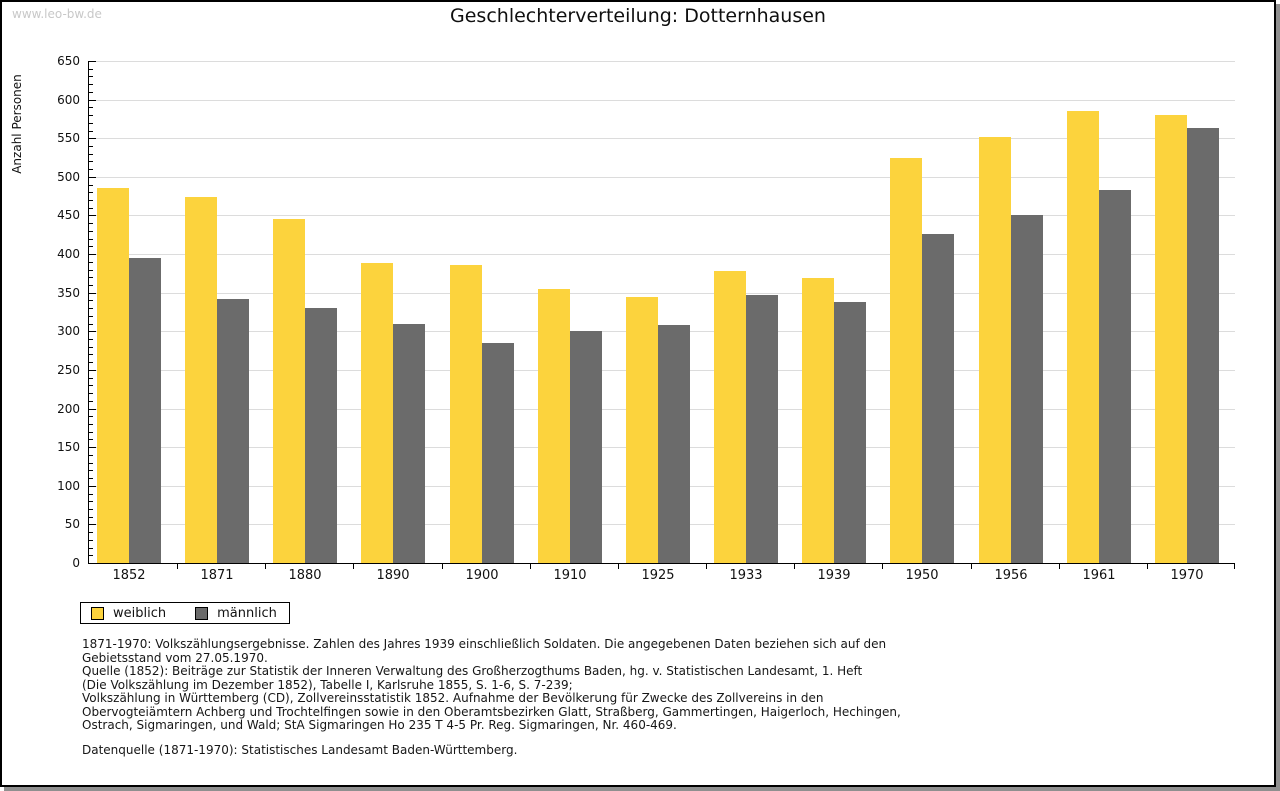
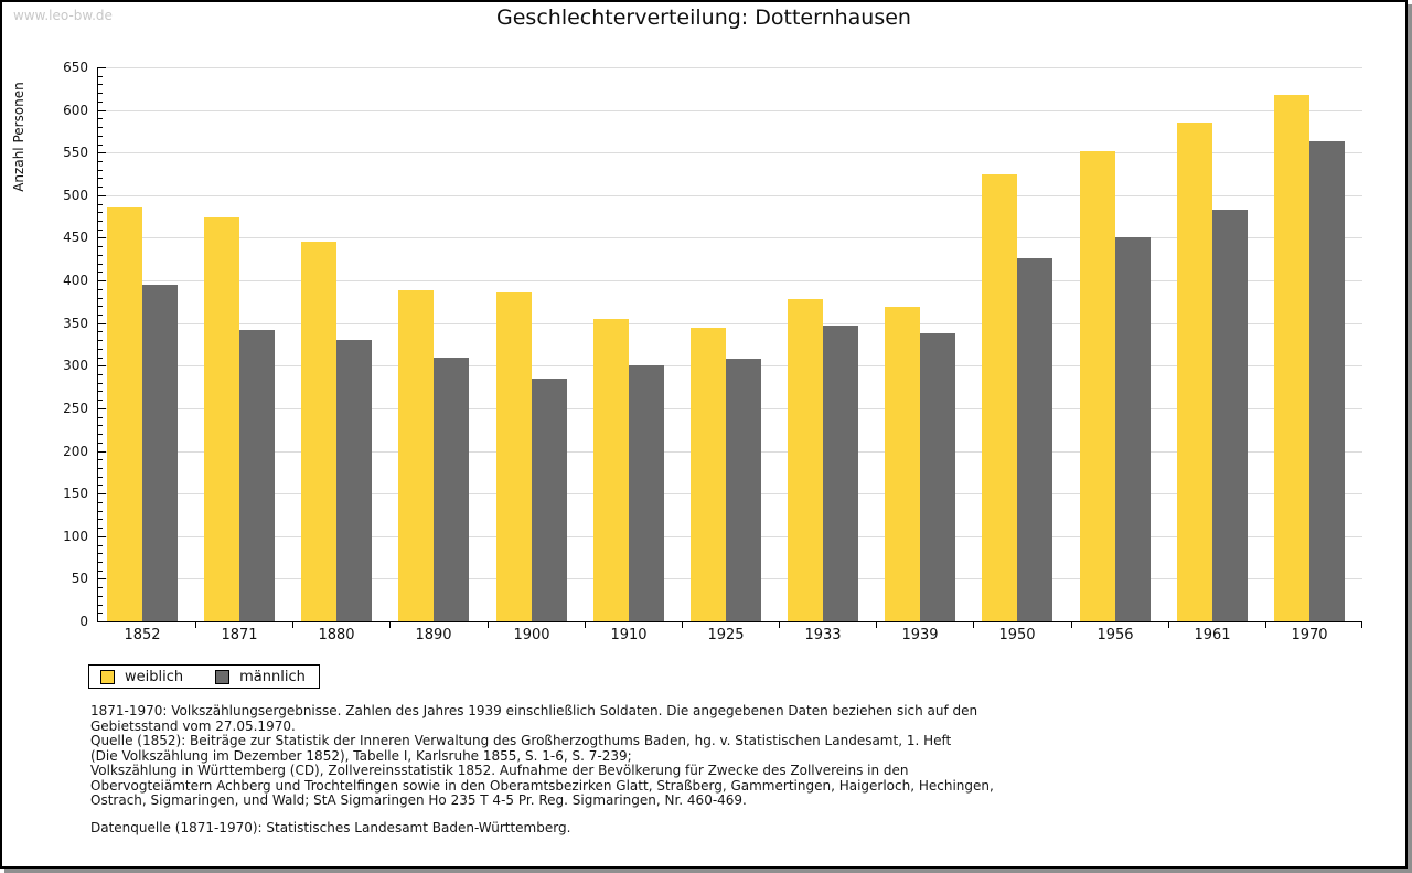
weiblich/1970: 580 -> 620
